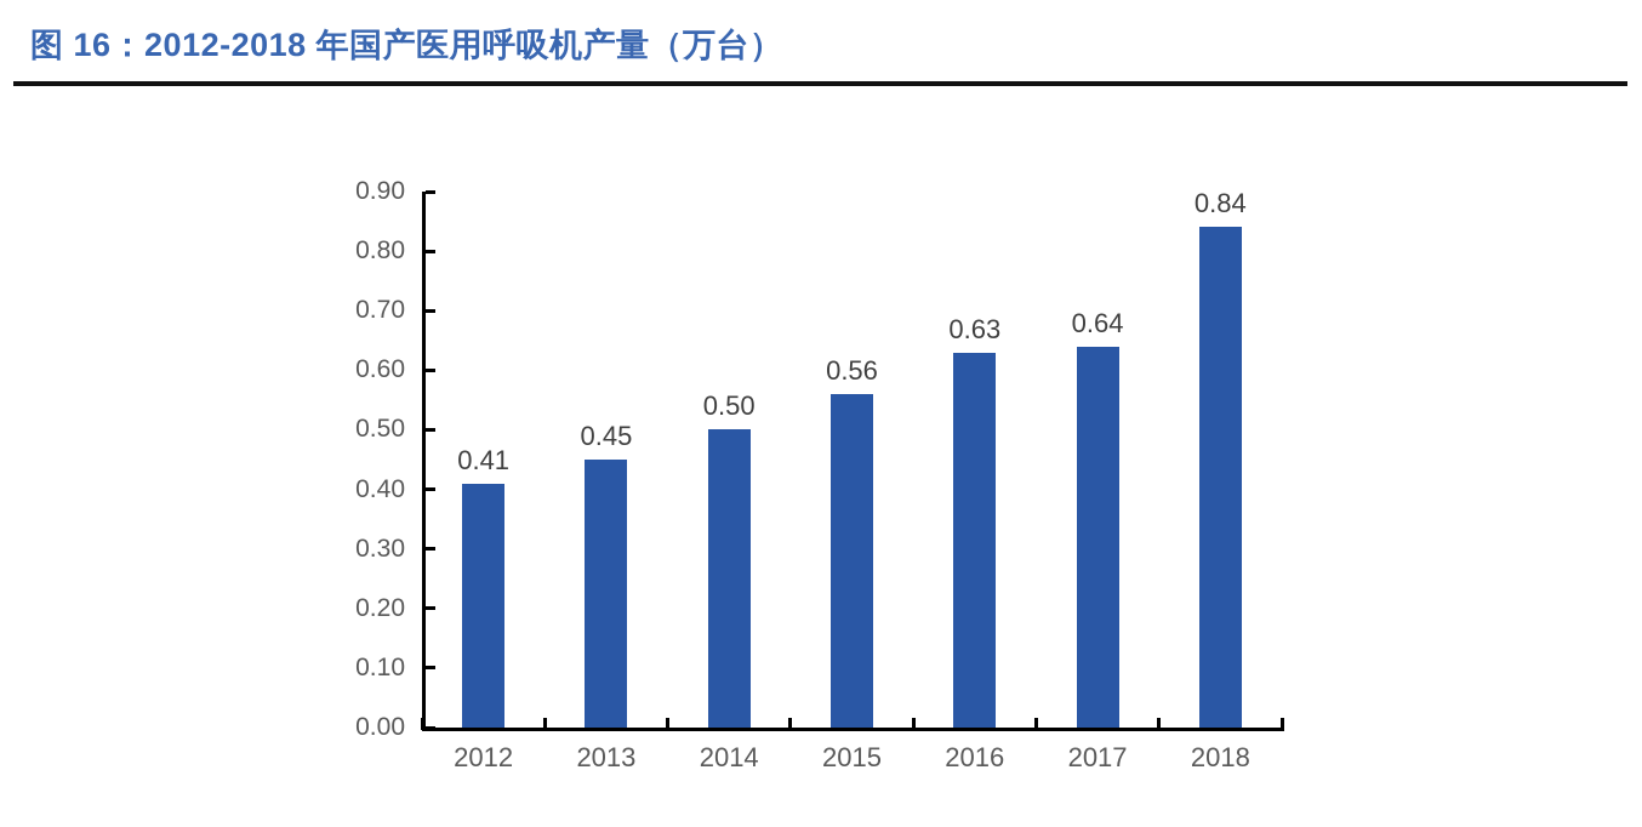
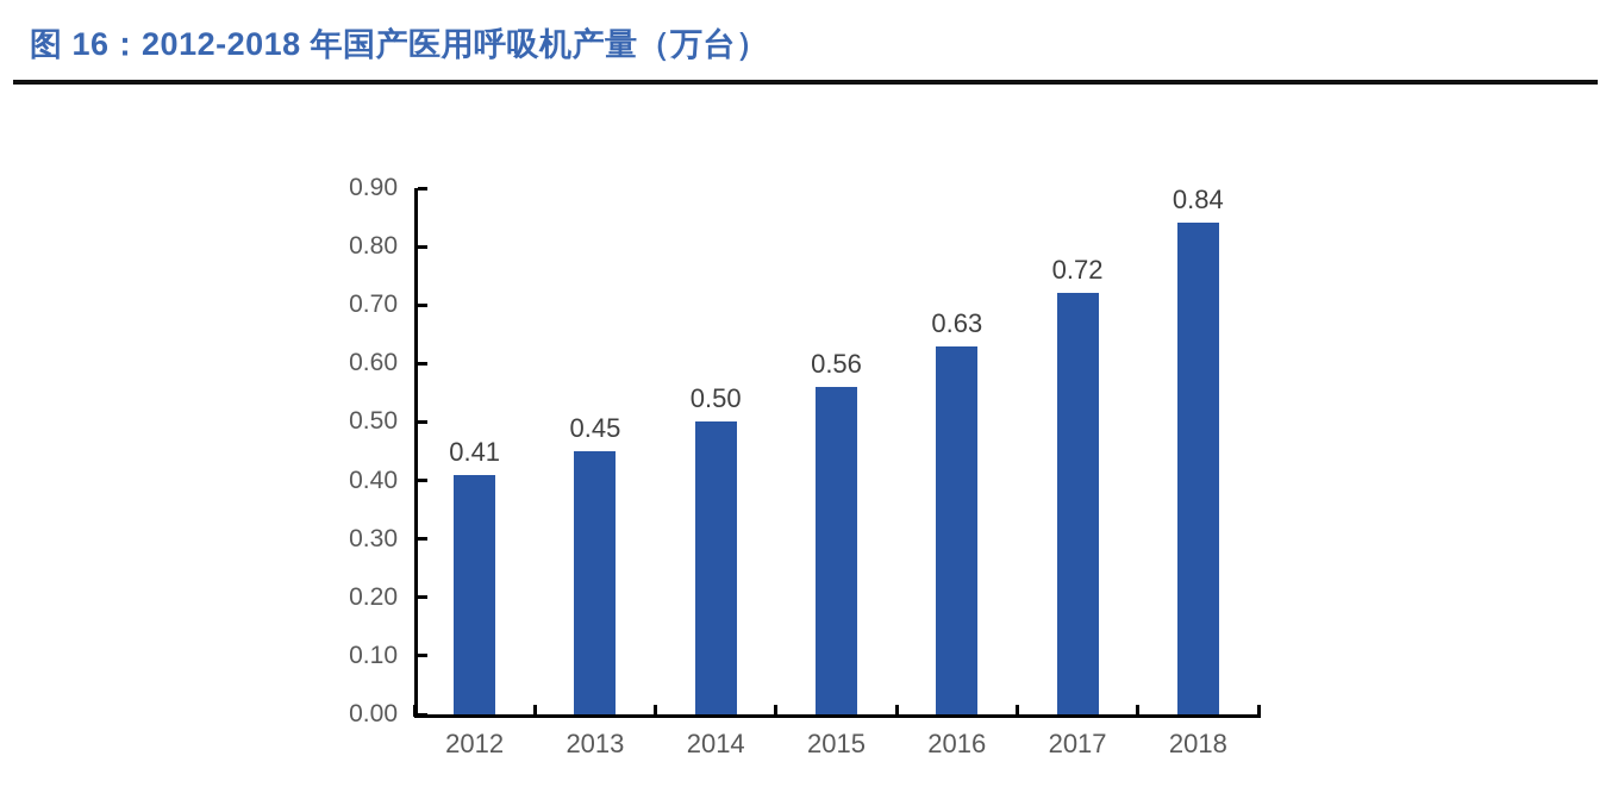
2017: 0.64 -> 0.72
